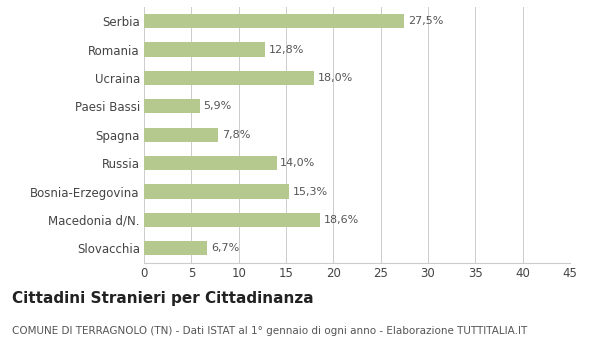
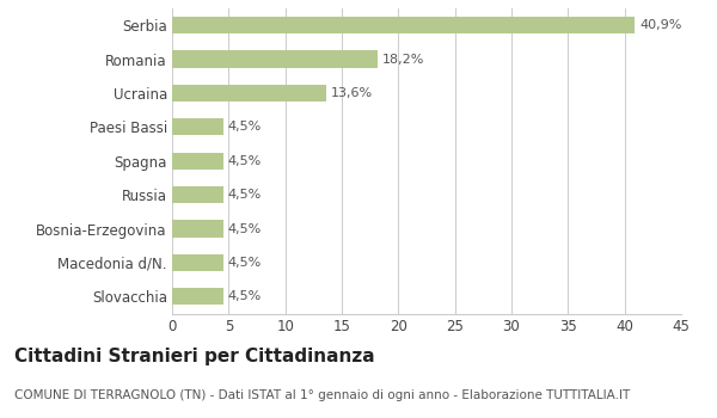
Serbia: 27,5% -> 40,9%
Romania: 12,8% -> 18,2%
Ucraina: 18,0% -> 13,6%
Paesi Bassi: 5,9% -> 4,5%
Spagna: 7,8% -> 4,5%
Russia: 14,0% -> 4,5%
Bosnia-Erzegovina: 15,3% -> 4,5%
Macedonia d/N.: 18,6% -> 4,5%
Slovacchia: 6,7% -> 4,5%
